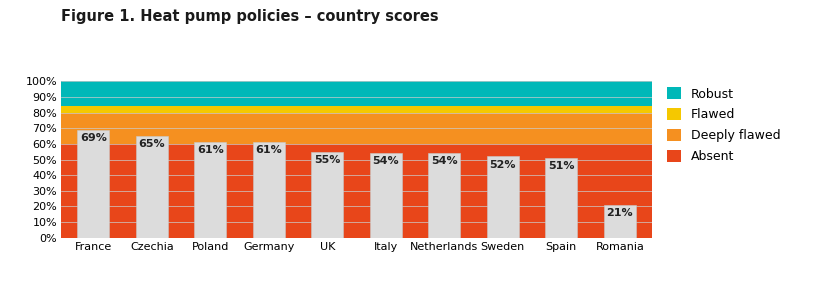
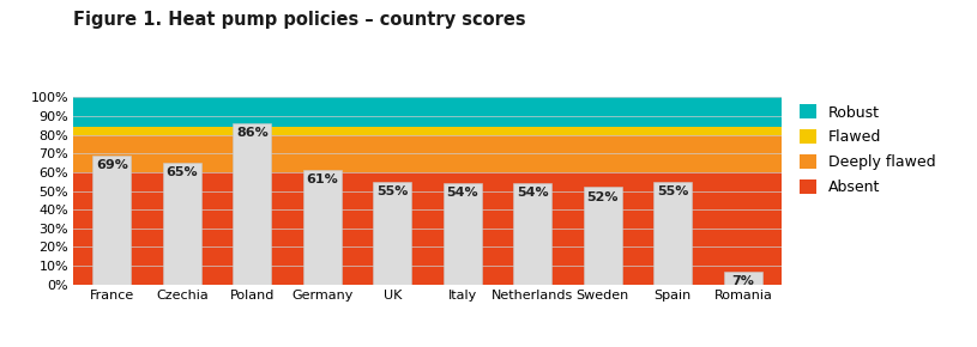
Poland: 61% -> 86%
Spain: 51% -> 55%
Romania: 21% -> 7%
